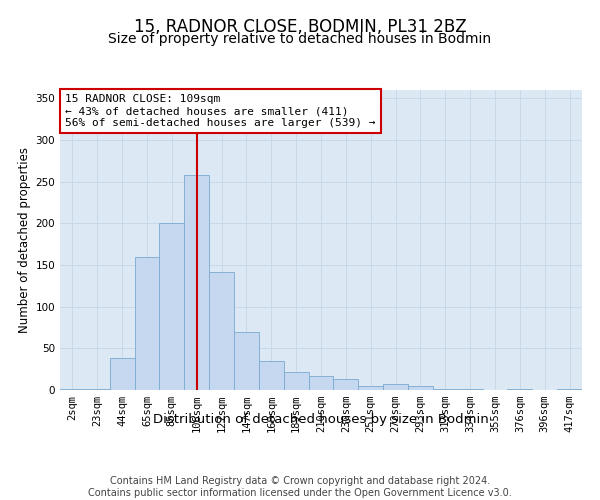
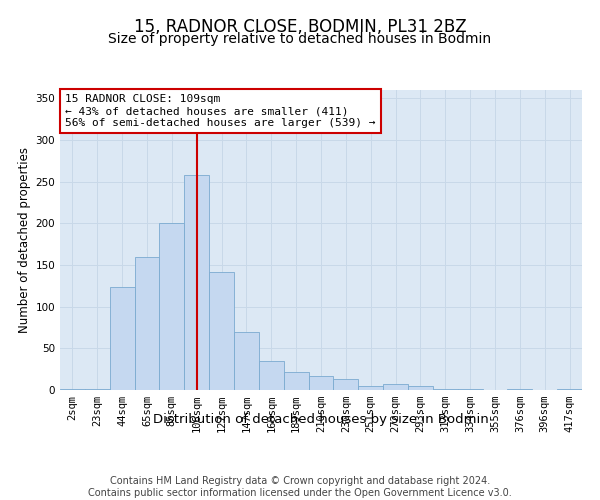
44sqm: 38 -> 124
